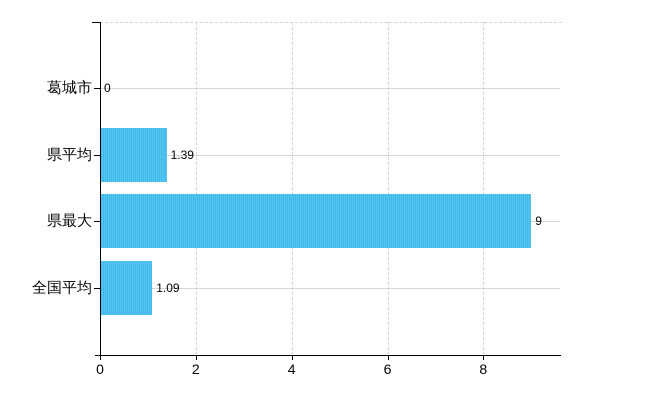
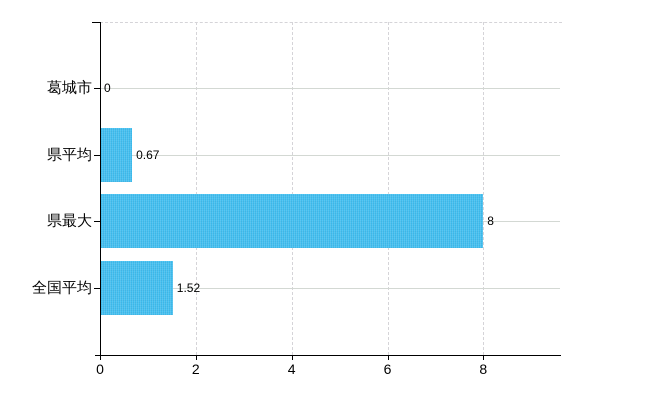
県平均: 1.39 -> 0.67
県最大: 9 -> 8
全国平均: 1.09 -> 1.52
